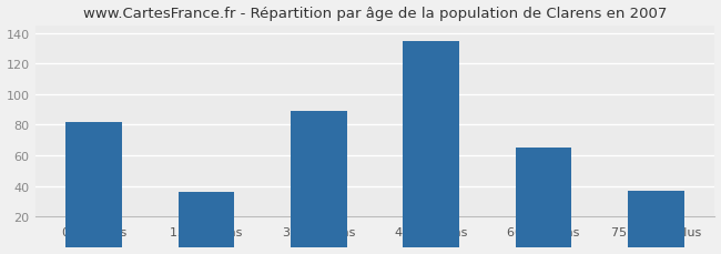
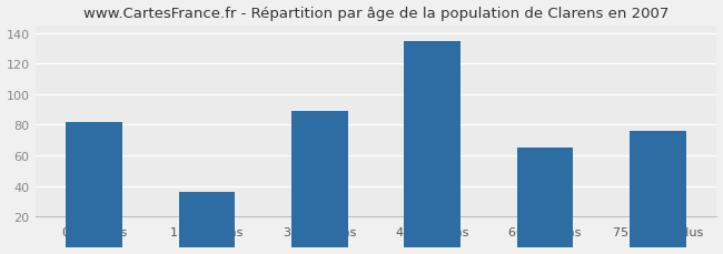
75 ans ou plus: 37 -> 76
